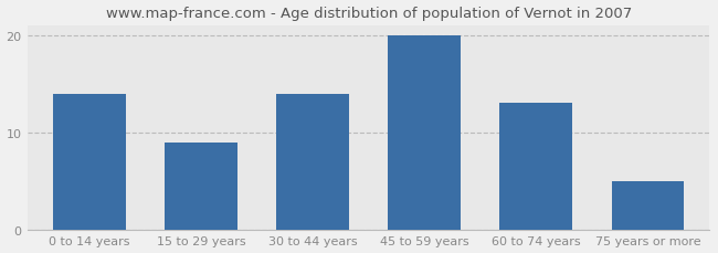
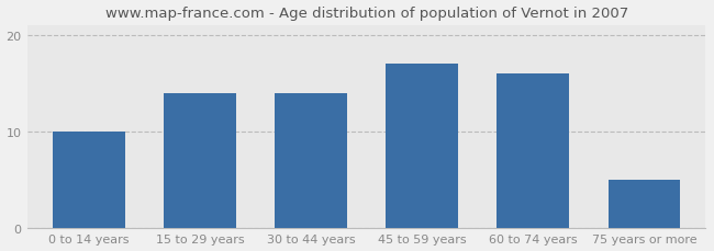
0 to 14 years: 14 -> 10
15 to 29 years: 9 -> 14
45 to 59 years: 20 -> 17
60 to 74 years: 13 -> 16
